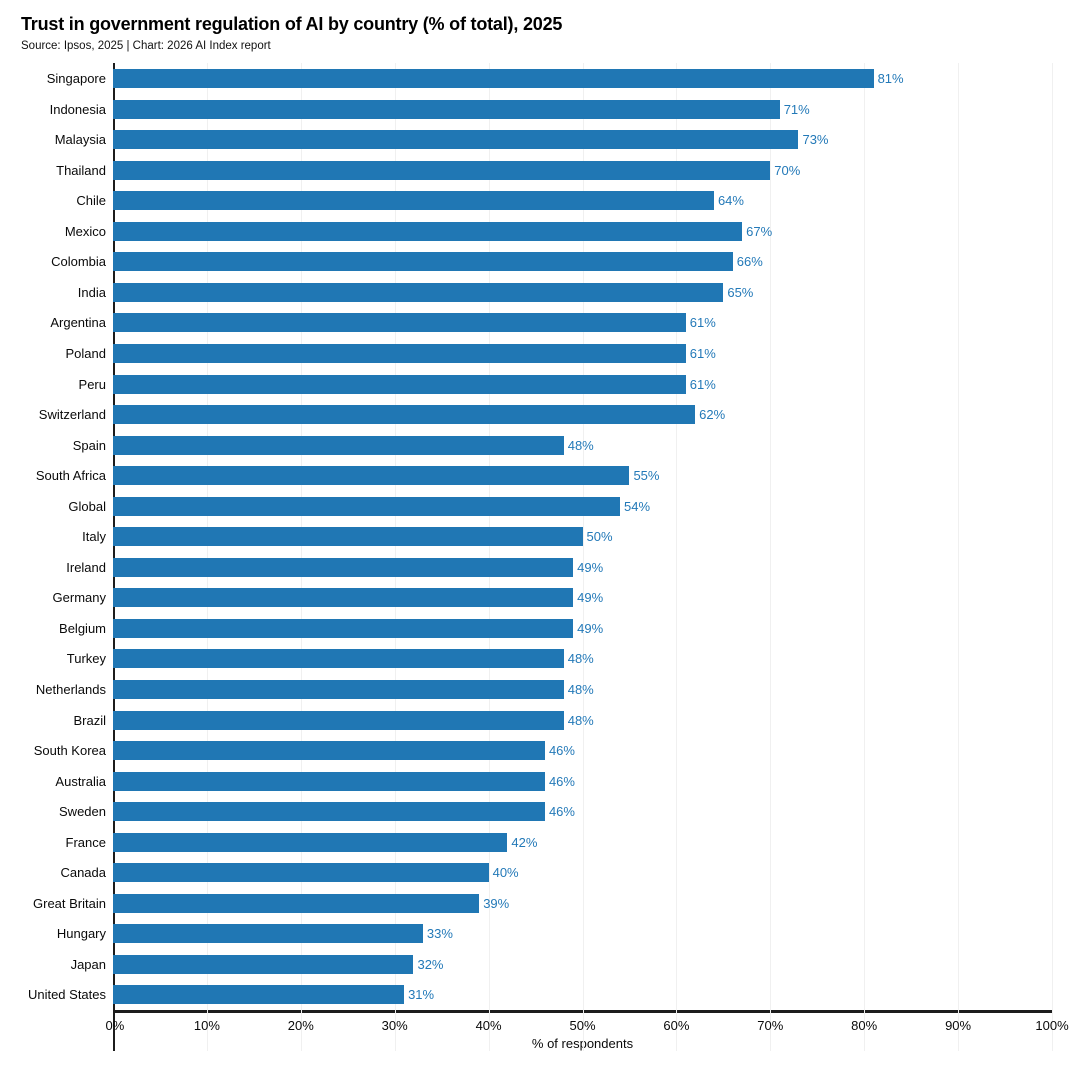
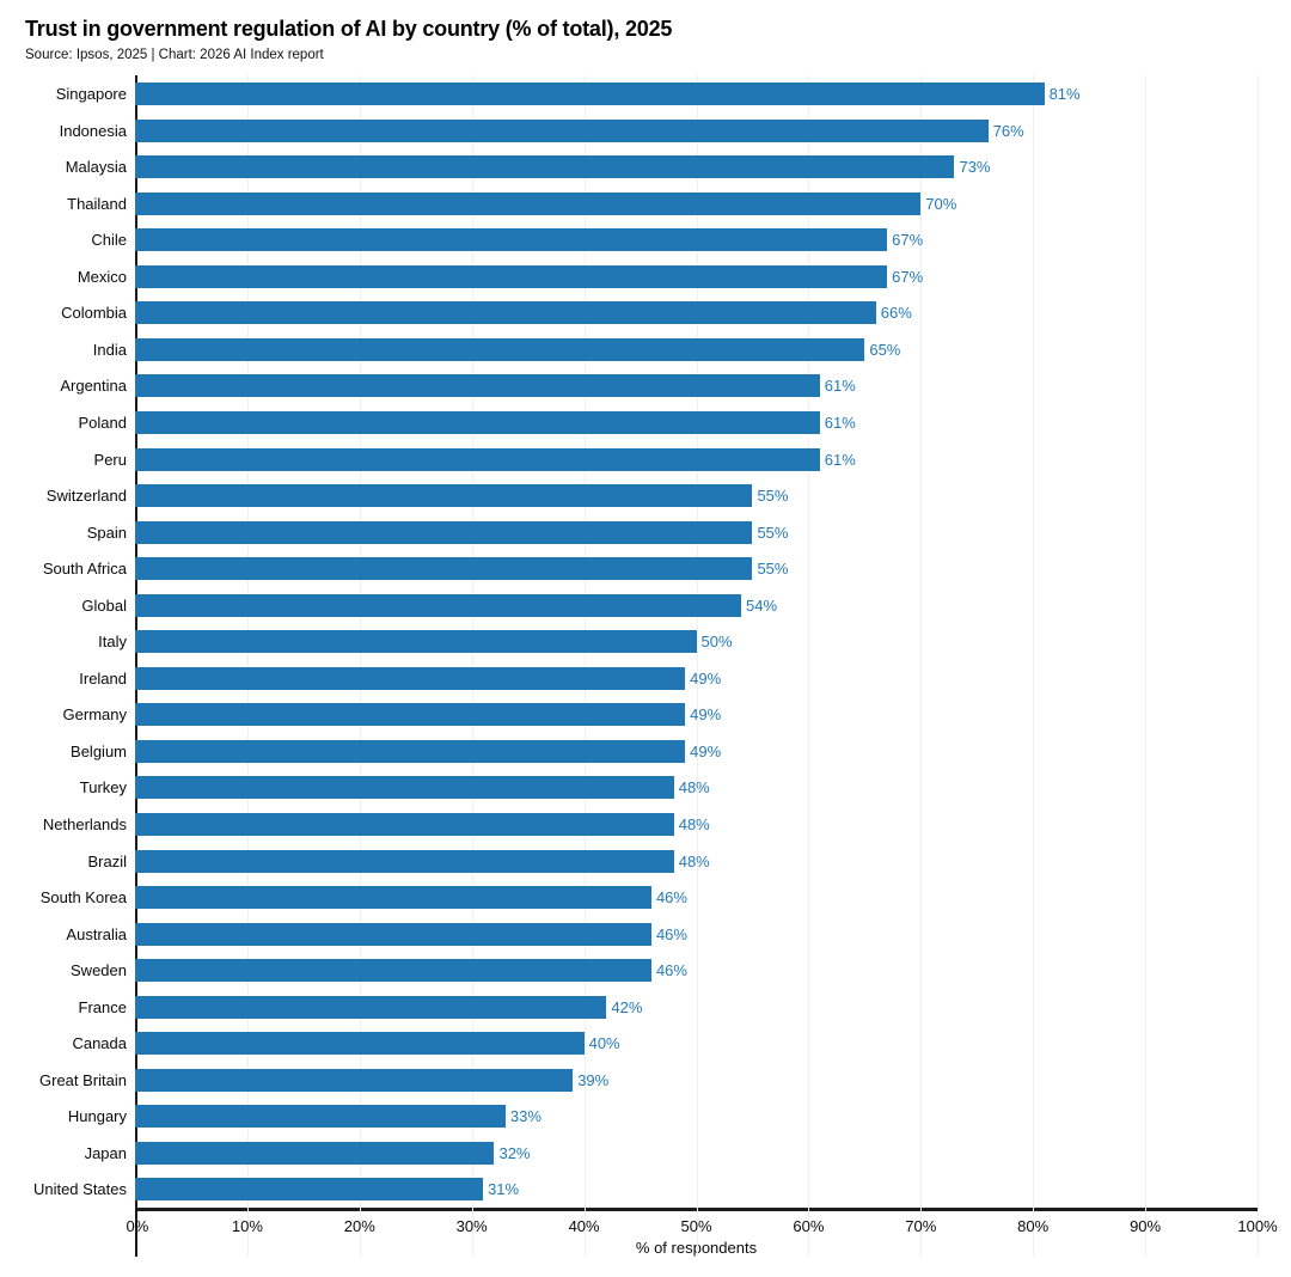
Indonesia: 71% -> 76%
Chile: 64% -> 67%
Switzerland: 62% -> 55%
Spain: 48% -> 55%
